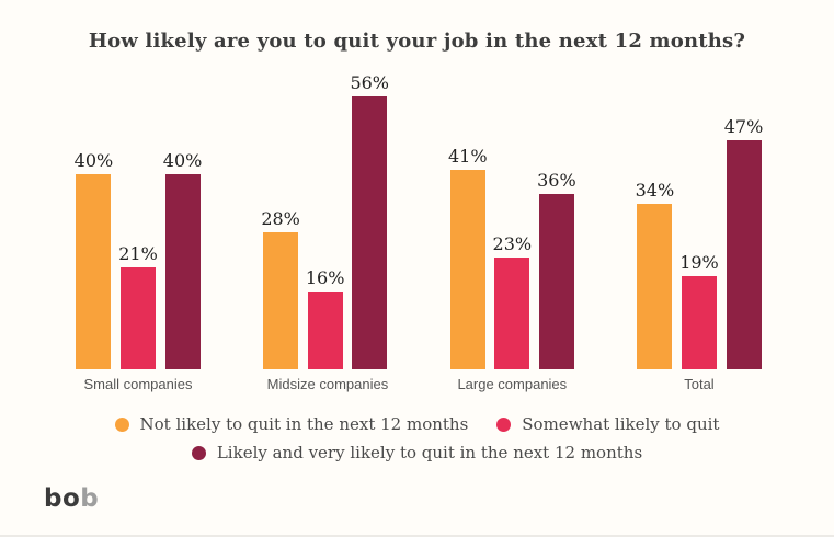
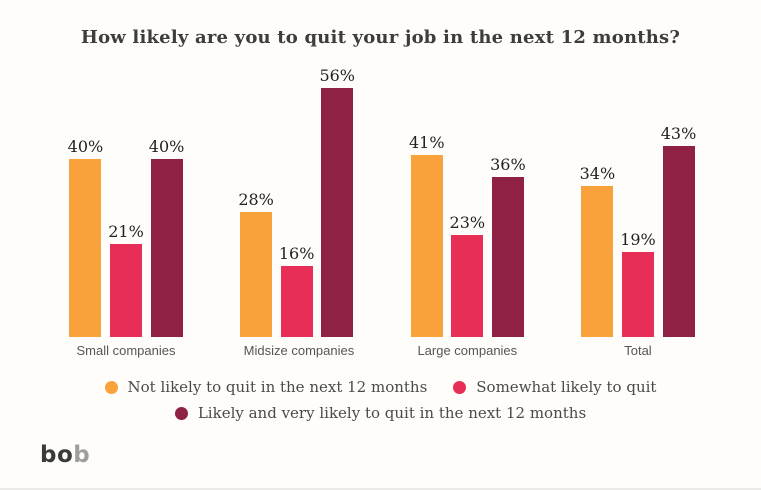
Likely and very likely to quit in the next 12 months/Total: 47% -> 43%
